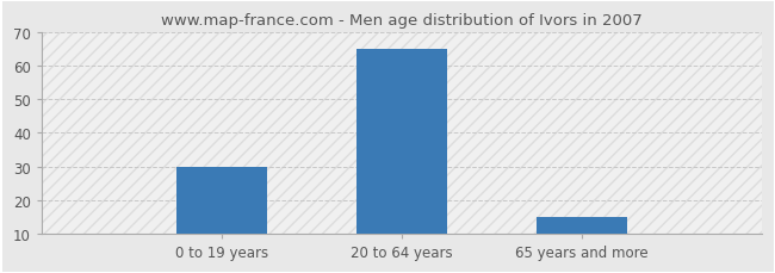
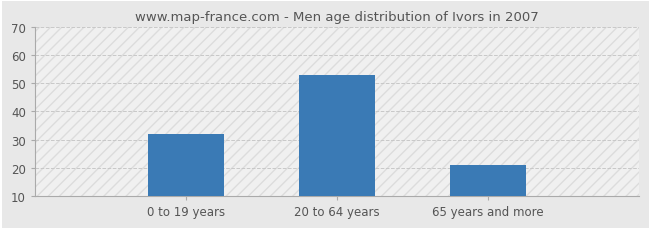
0 to 19 years: 30 -> 32
20 to 64 years: 65 -> 53
65 years and more: 15 -> 21
